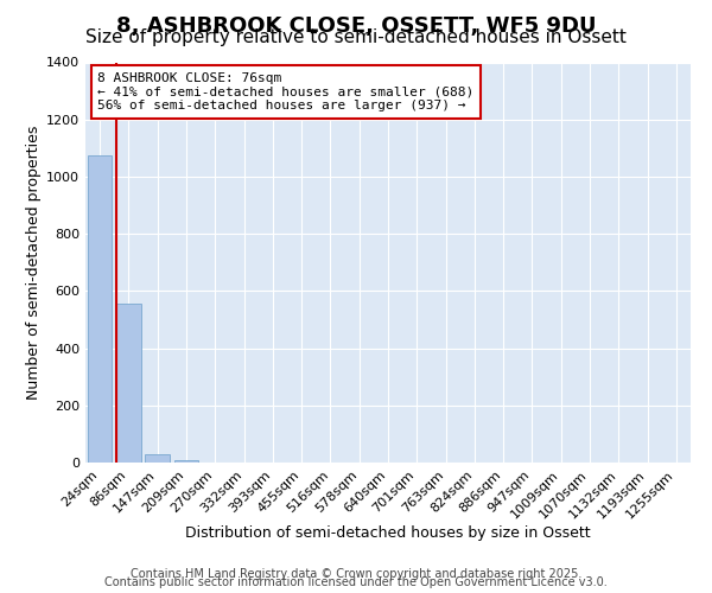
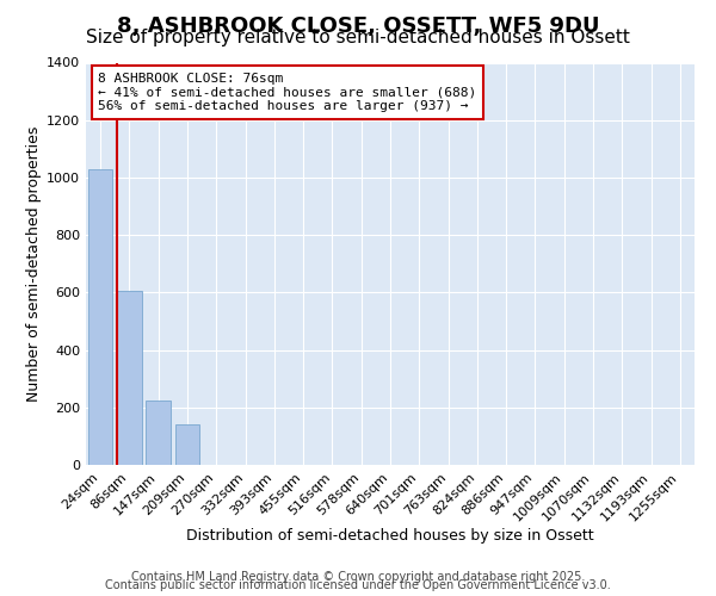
24sqm: 1075 -> 1030
86sqm: 555 -> 605
147sqm: 28 -> 225
209sqm: 10 -> 140
